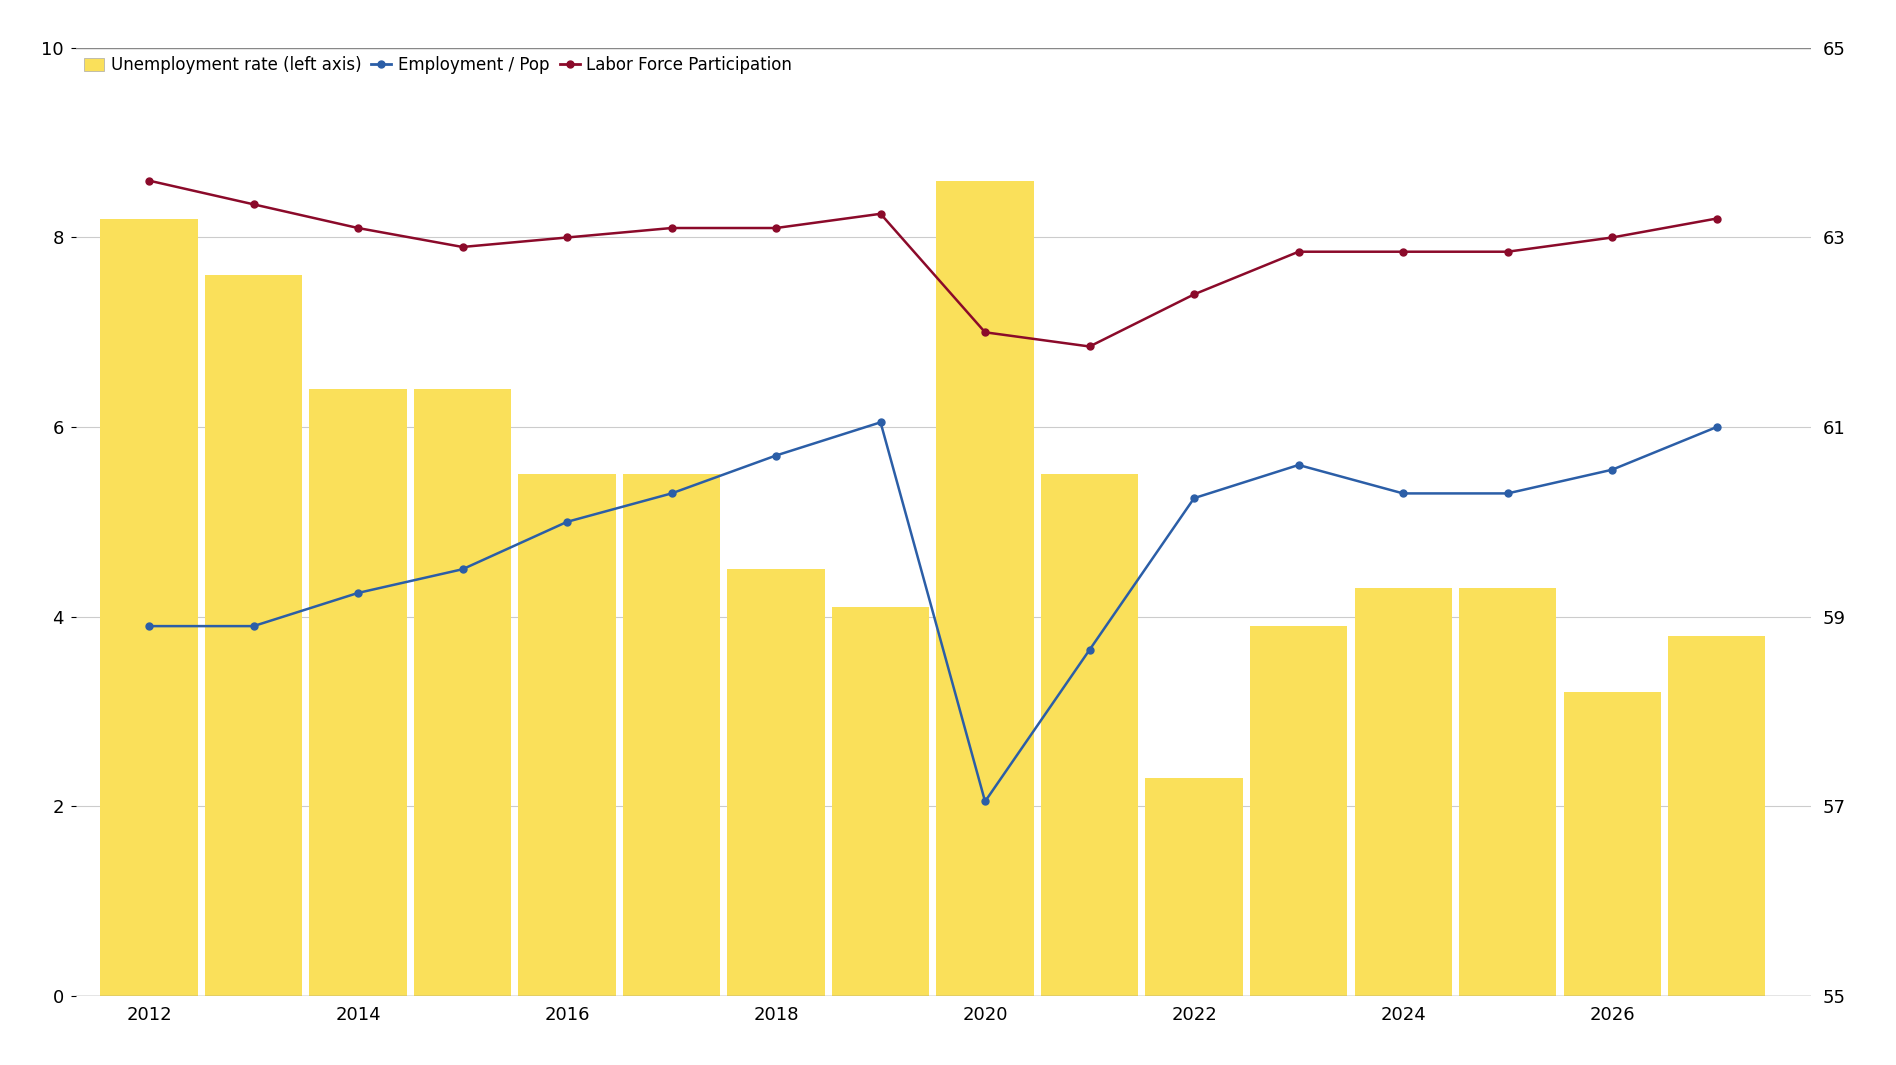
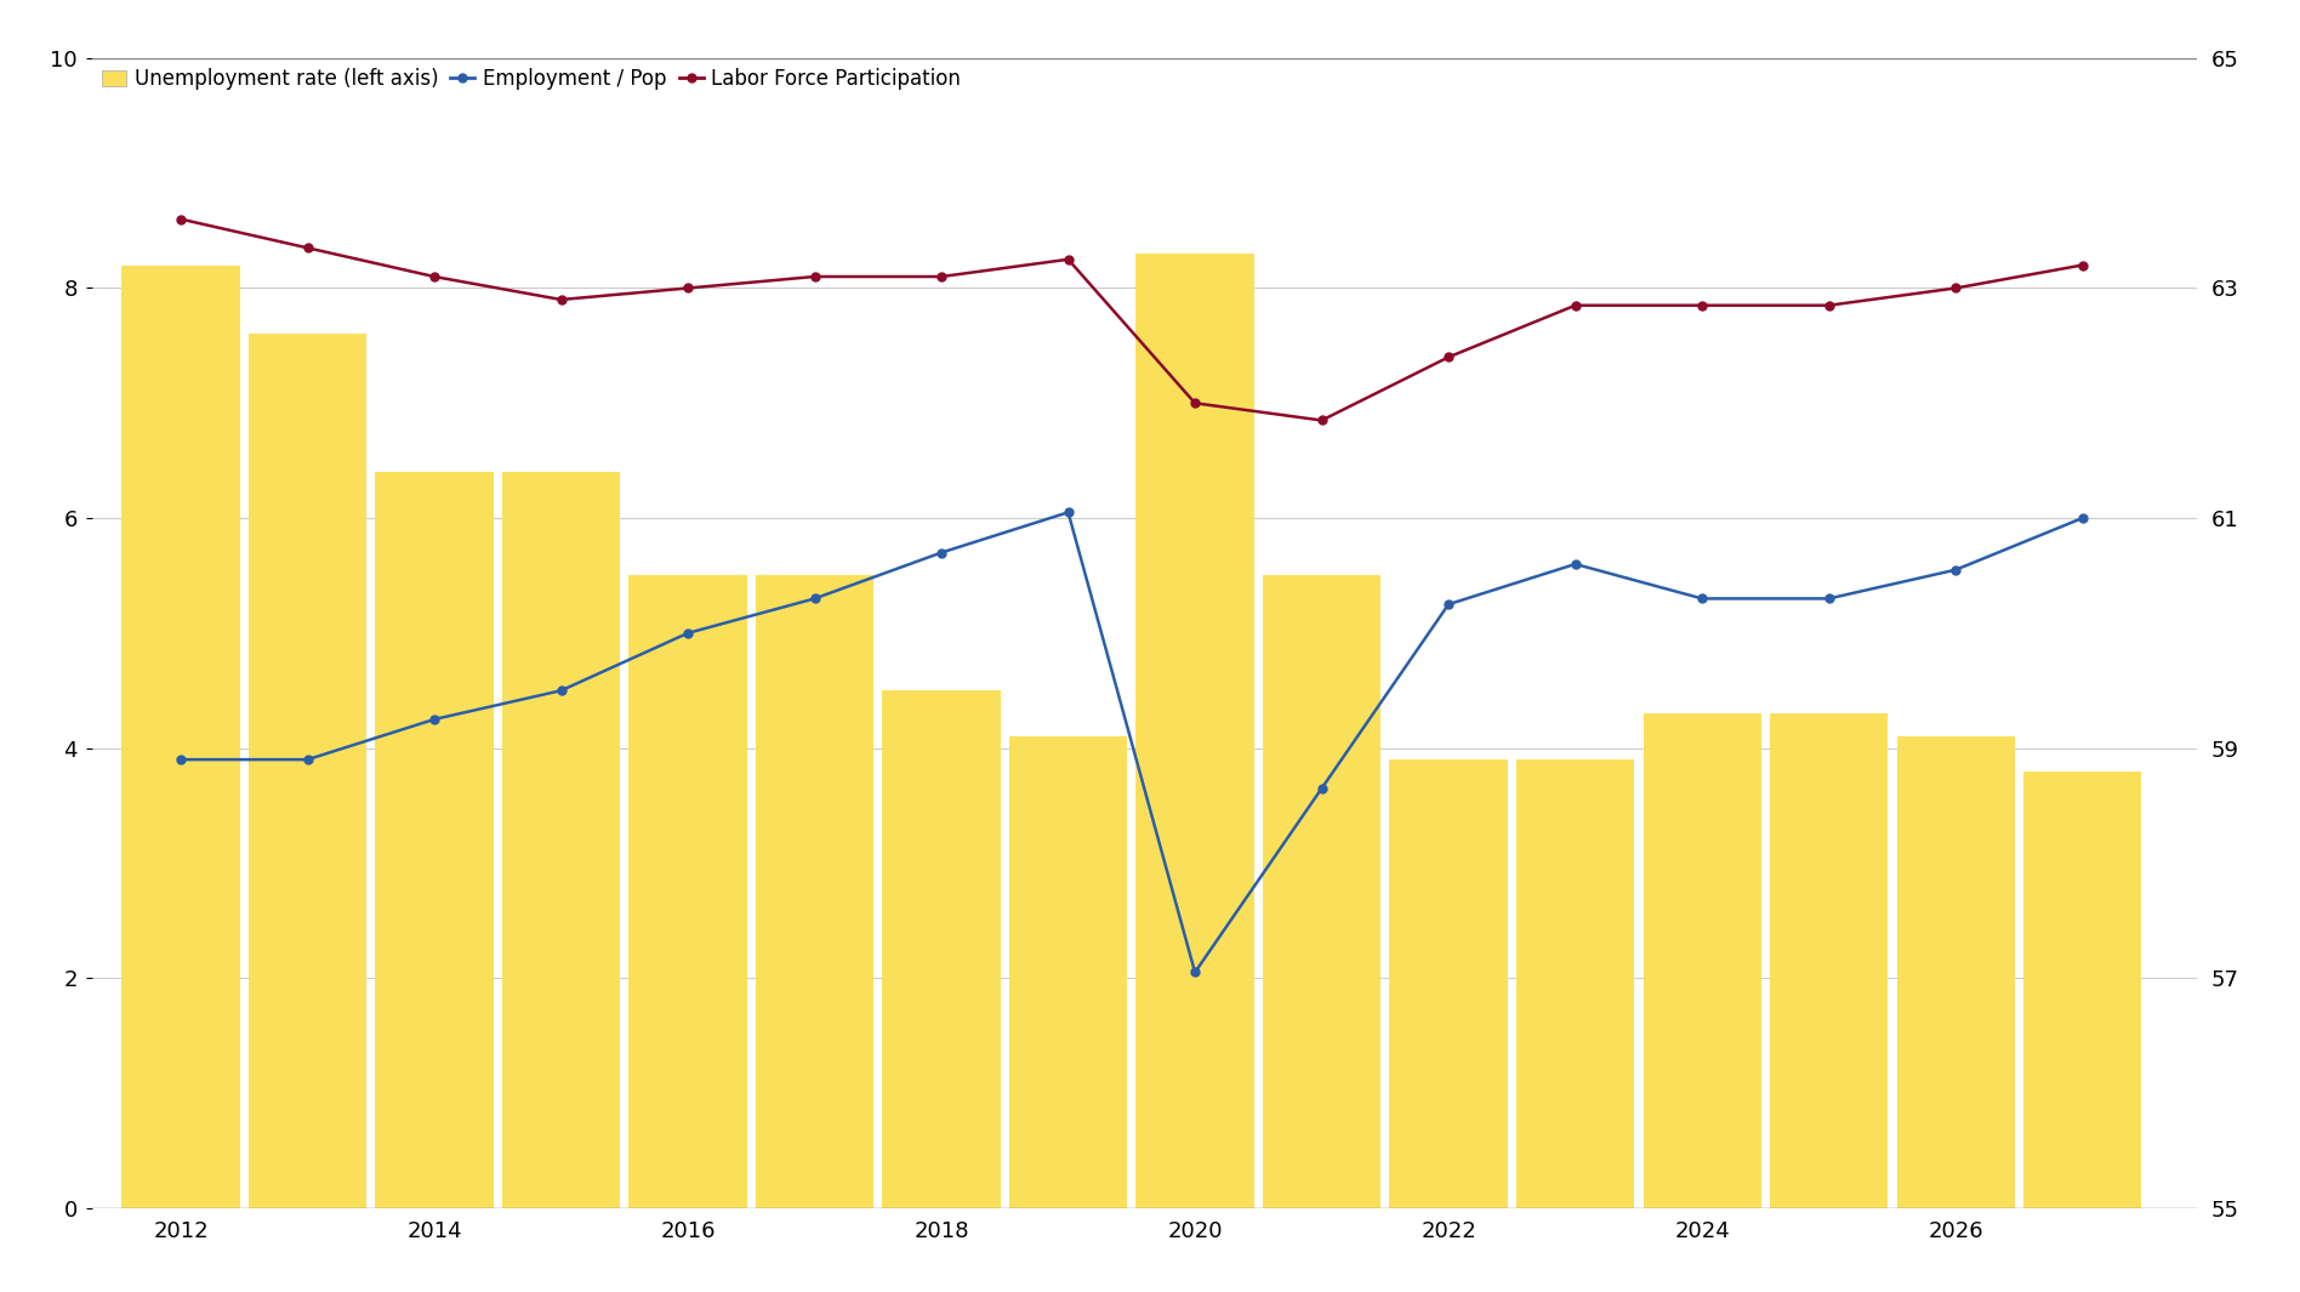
Unemployment rate (left axis)/2020: 8.6 -> 8.3
Unemployment rate (left axis)/2022: 2.3 -> 3.9
Unemployment rate (left axis)/2026: 3.2 -> 4.1
